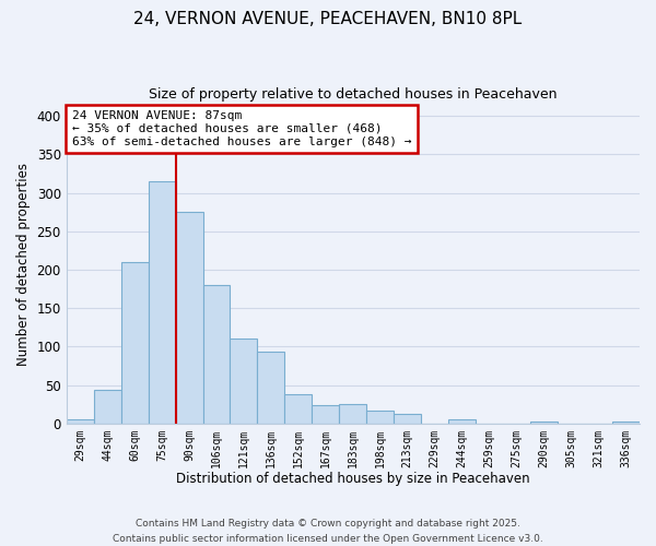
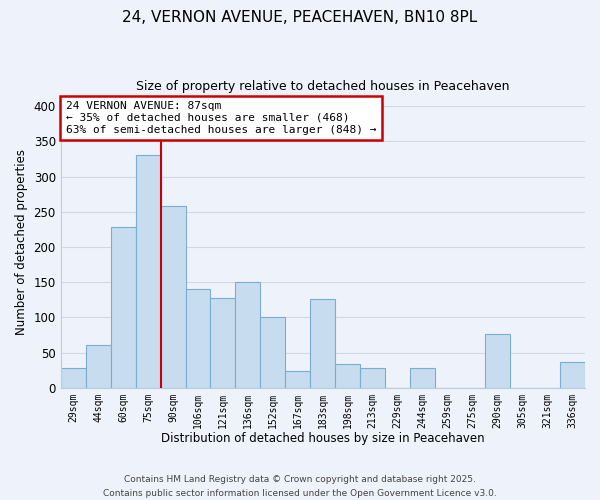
29sqm: 5 -> 28
44sqm: 43 -> 60
60sqm: 210 -> 228
75sqm: 315 -> 330
90sqm: 275 -> 258
106sqm: 180 -> 140
121sqm: 110 -> 128
136sqm: 93 -> 150
152sqm: 38 -> 100
183sqm: 25 -> 126
198sqm: 16 -> 34
213sqm: 13 -> 28
244sqm: 5 -> 28
290sqm: 2 -> 76
336sqm: 2 -> 36
